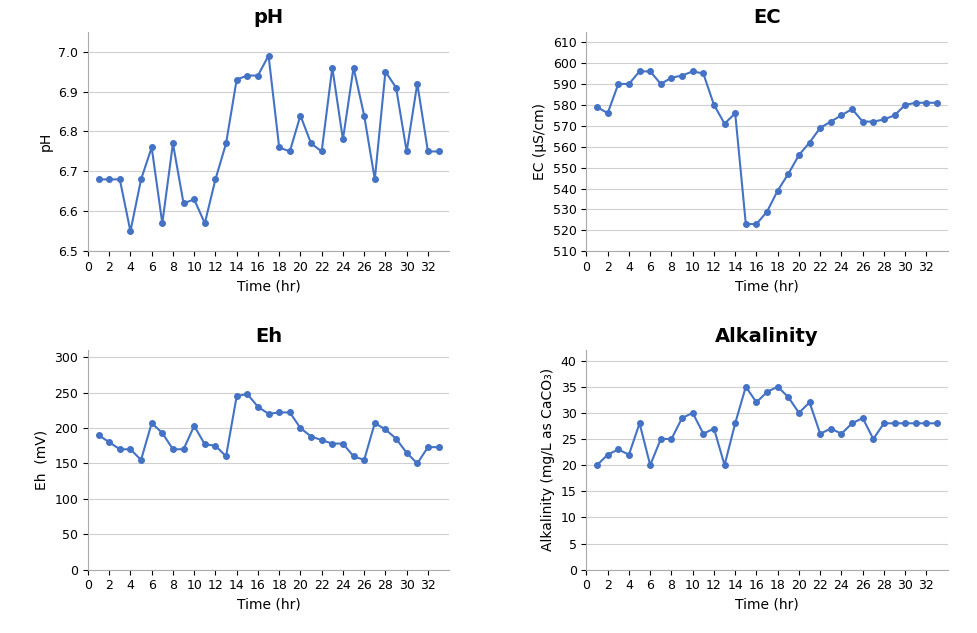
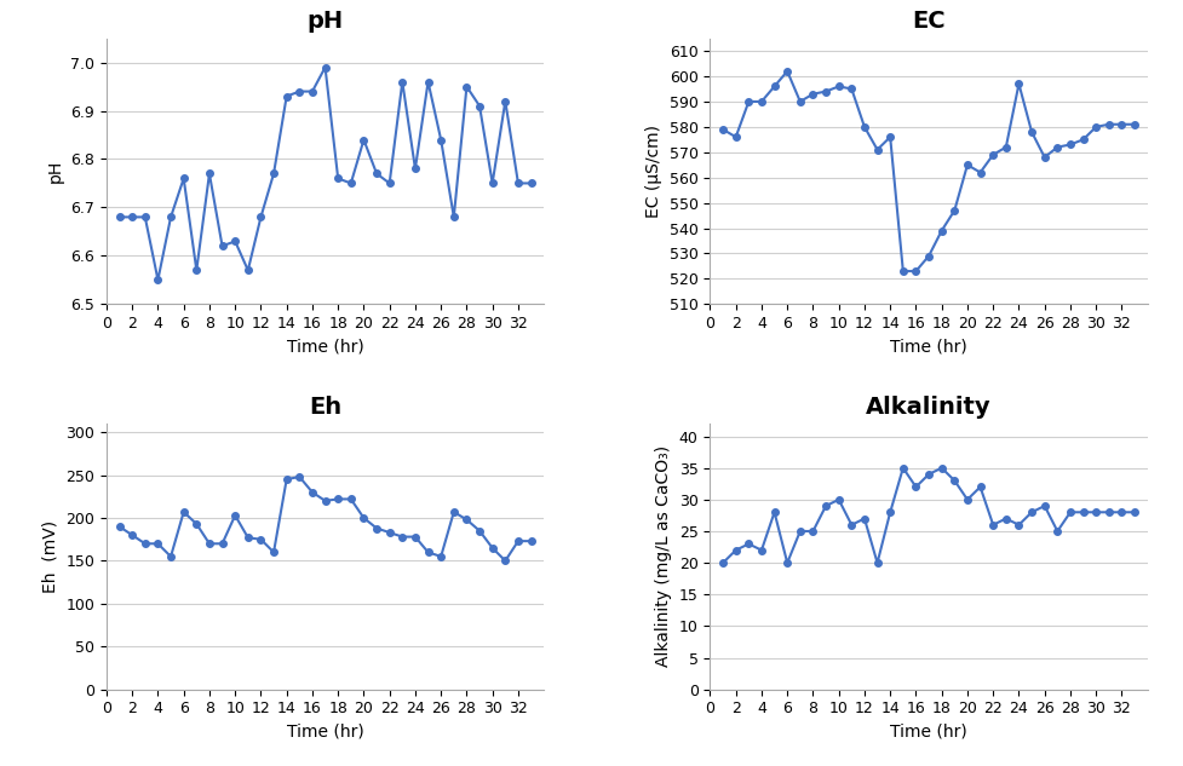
EC/6: 596 -> 602
EC/20: 556 -> 565
EC/24: 575 -> 597
EC/26: 572 -> 568
